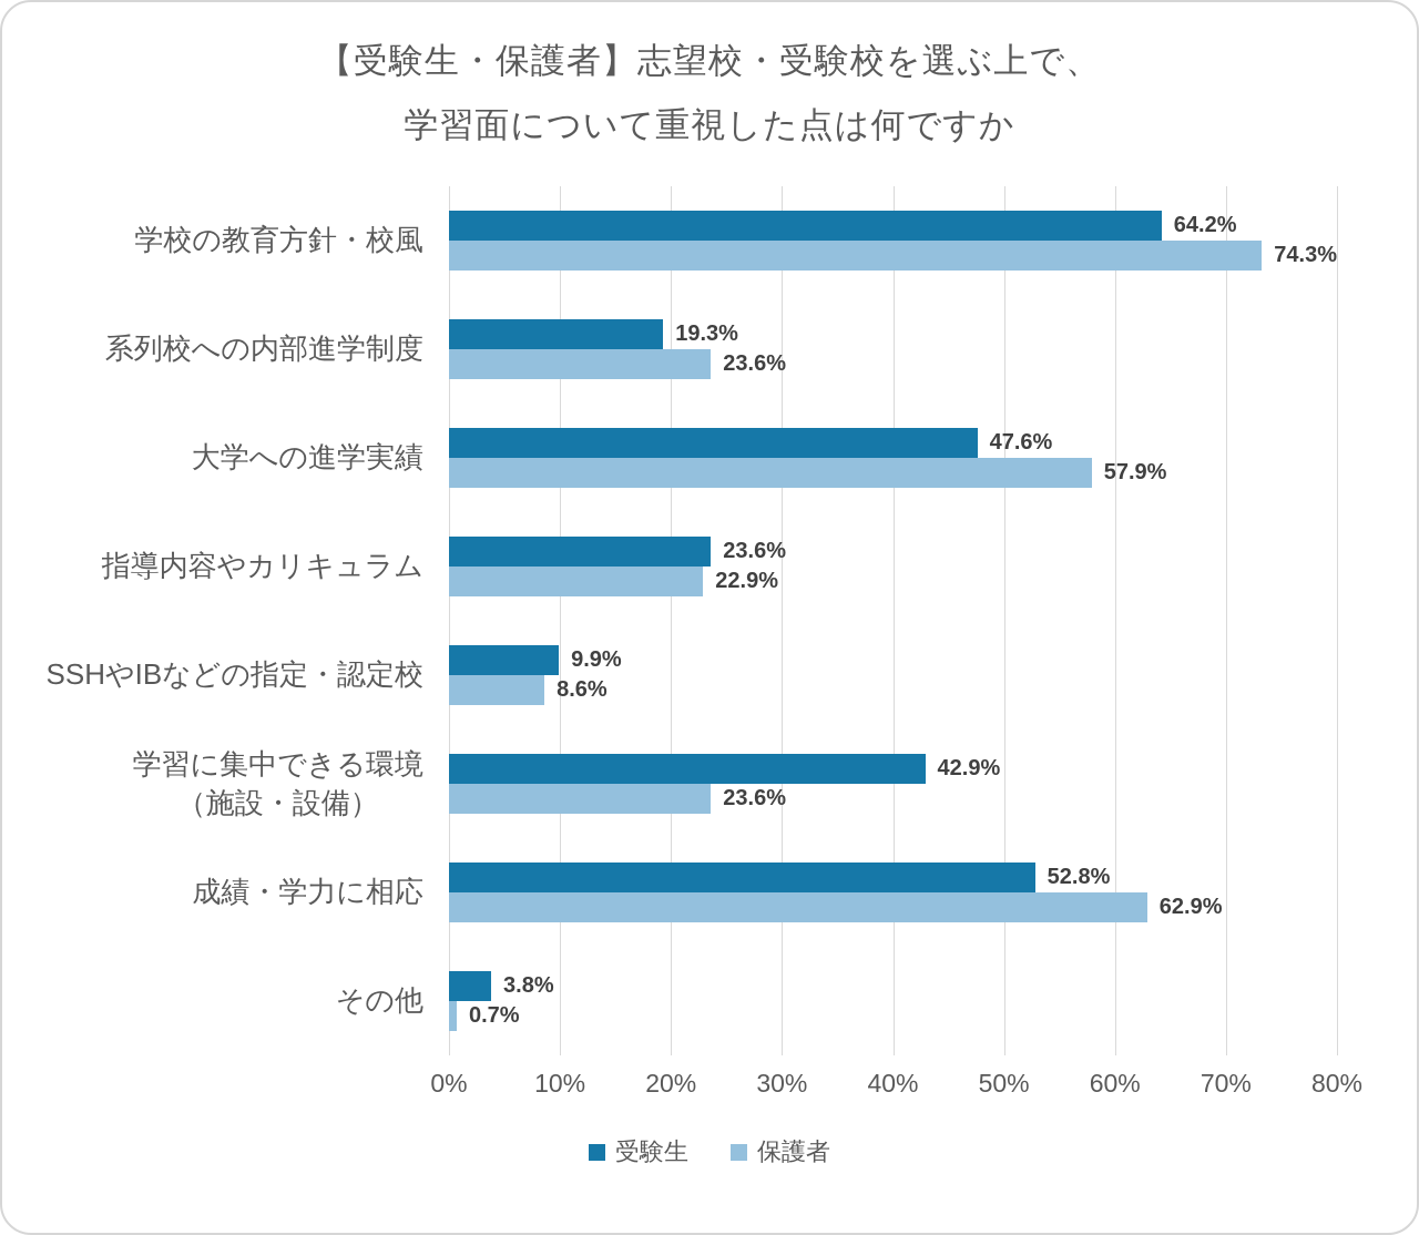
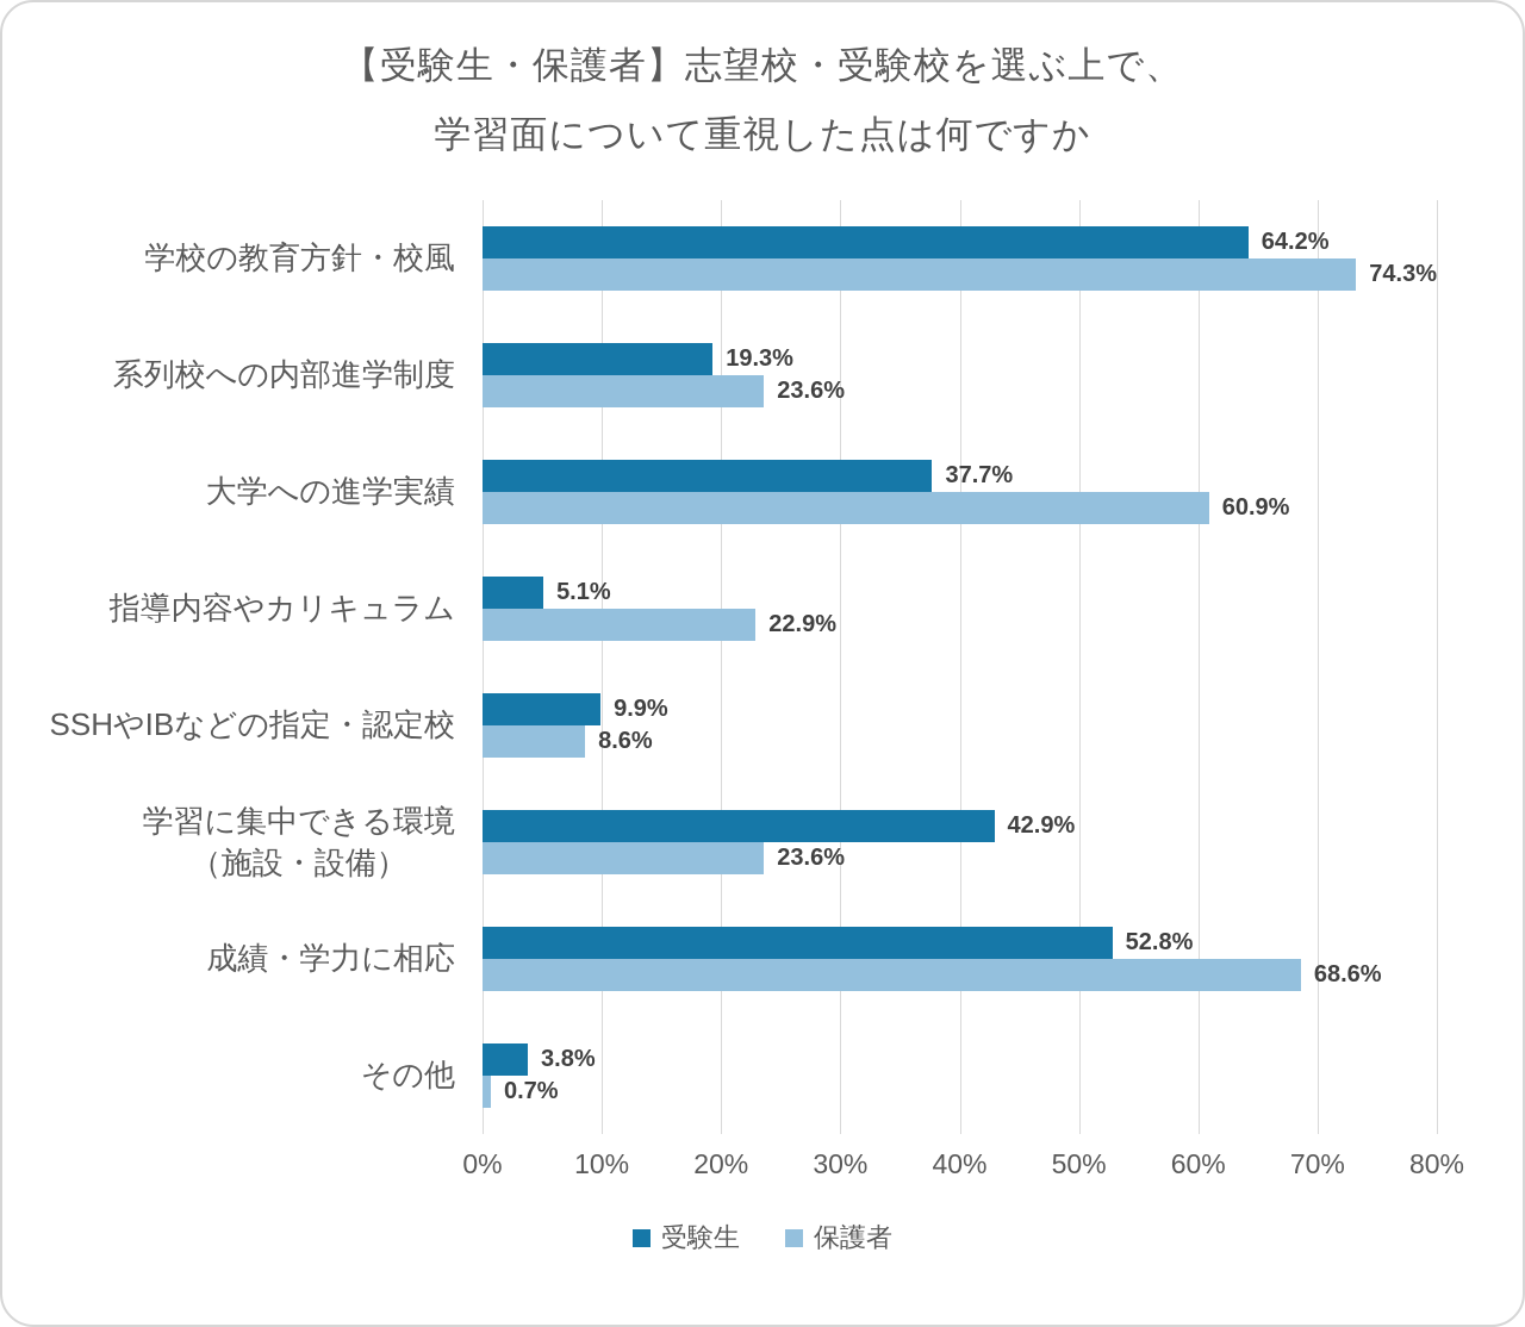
受験生/大学への進学実績: 47.6% -> 37.7%
保護者/大学への進学実績: 57.9% -> 60.9%
受験生/指導内容やカリキュラム: 23.6% -> 5.1%
保護者/成績・学力に相応: 62.9% -> 68.6%
